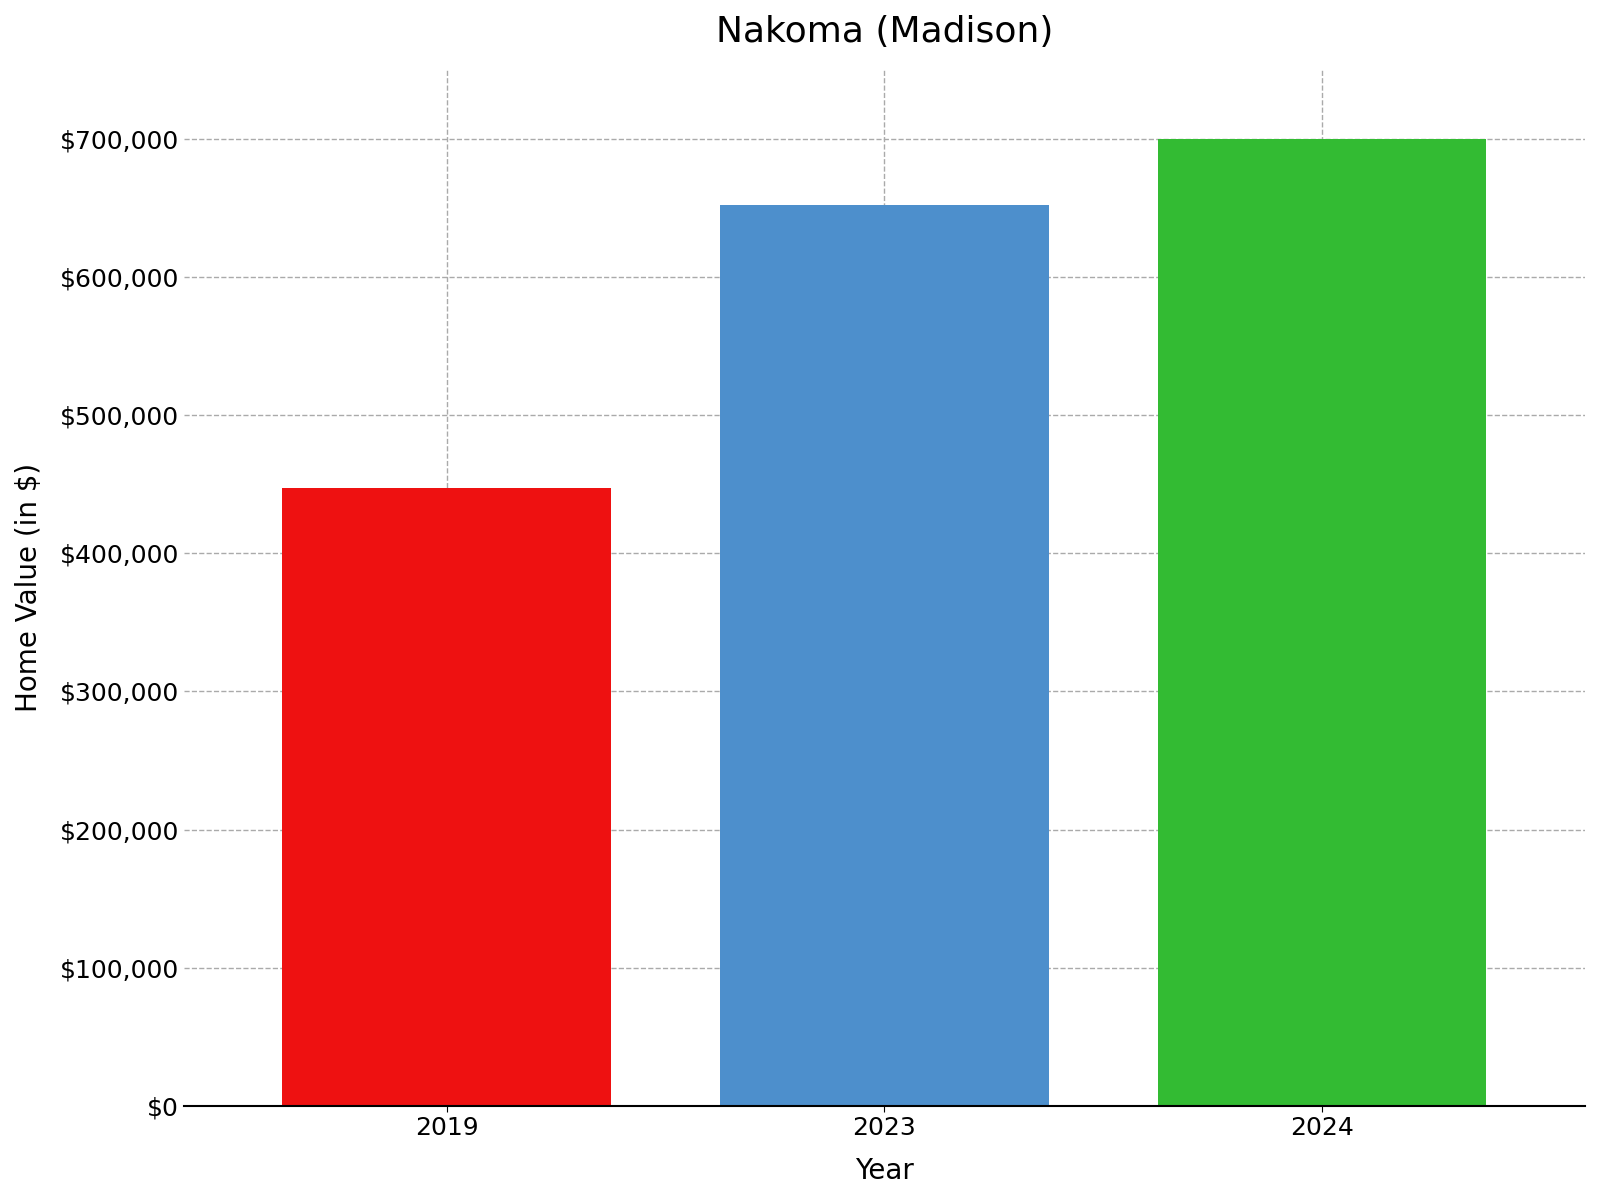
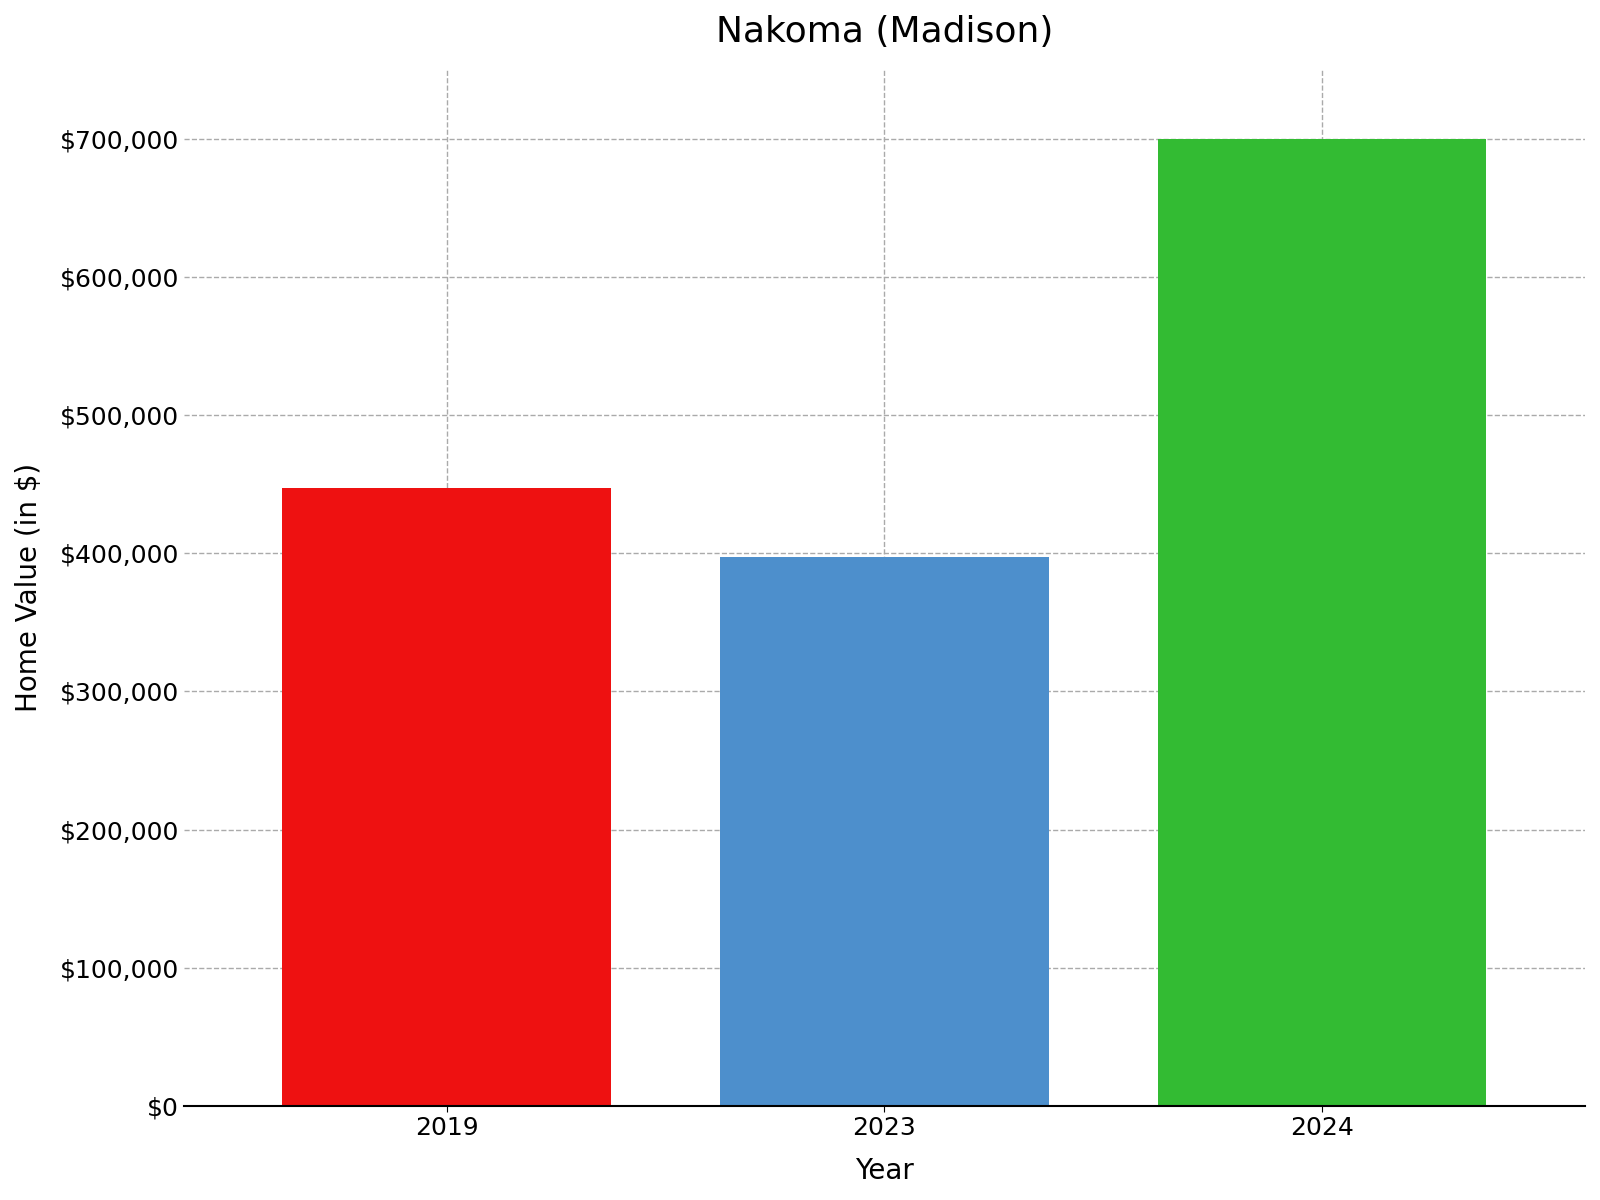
2023: $652,000 -> $397,000
